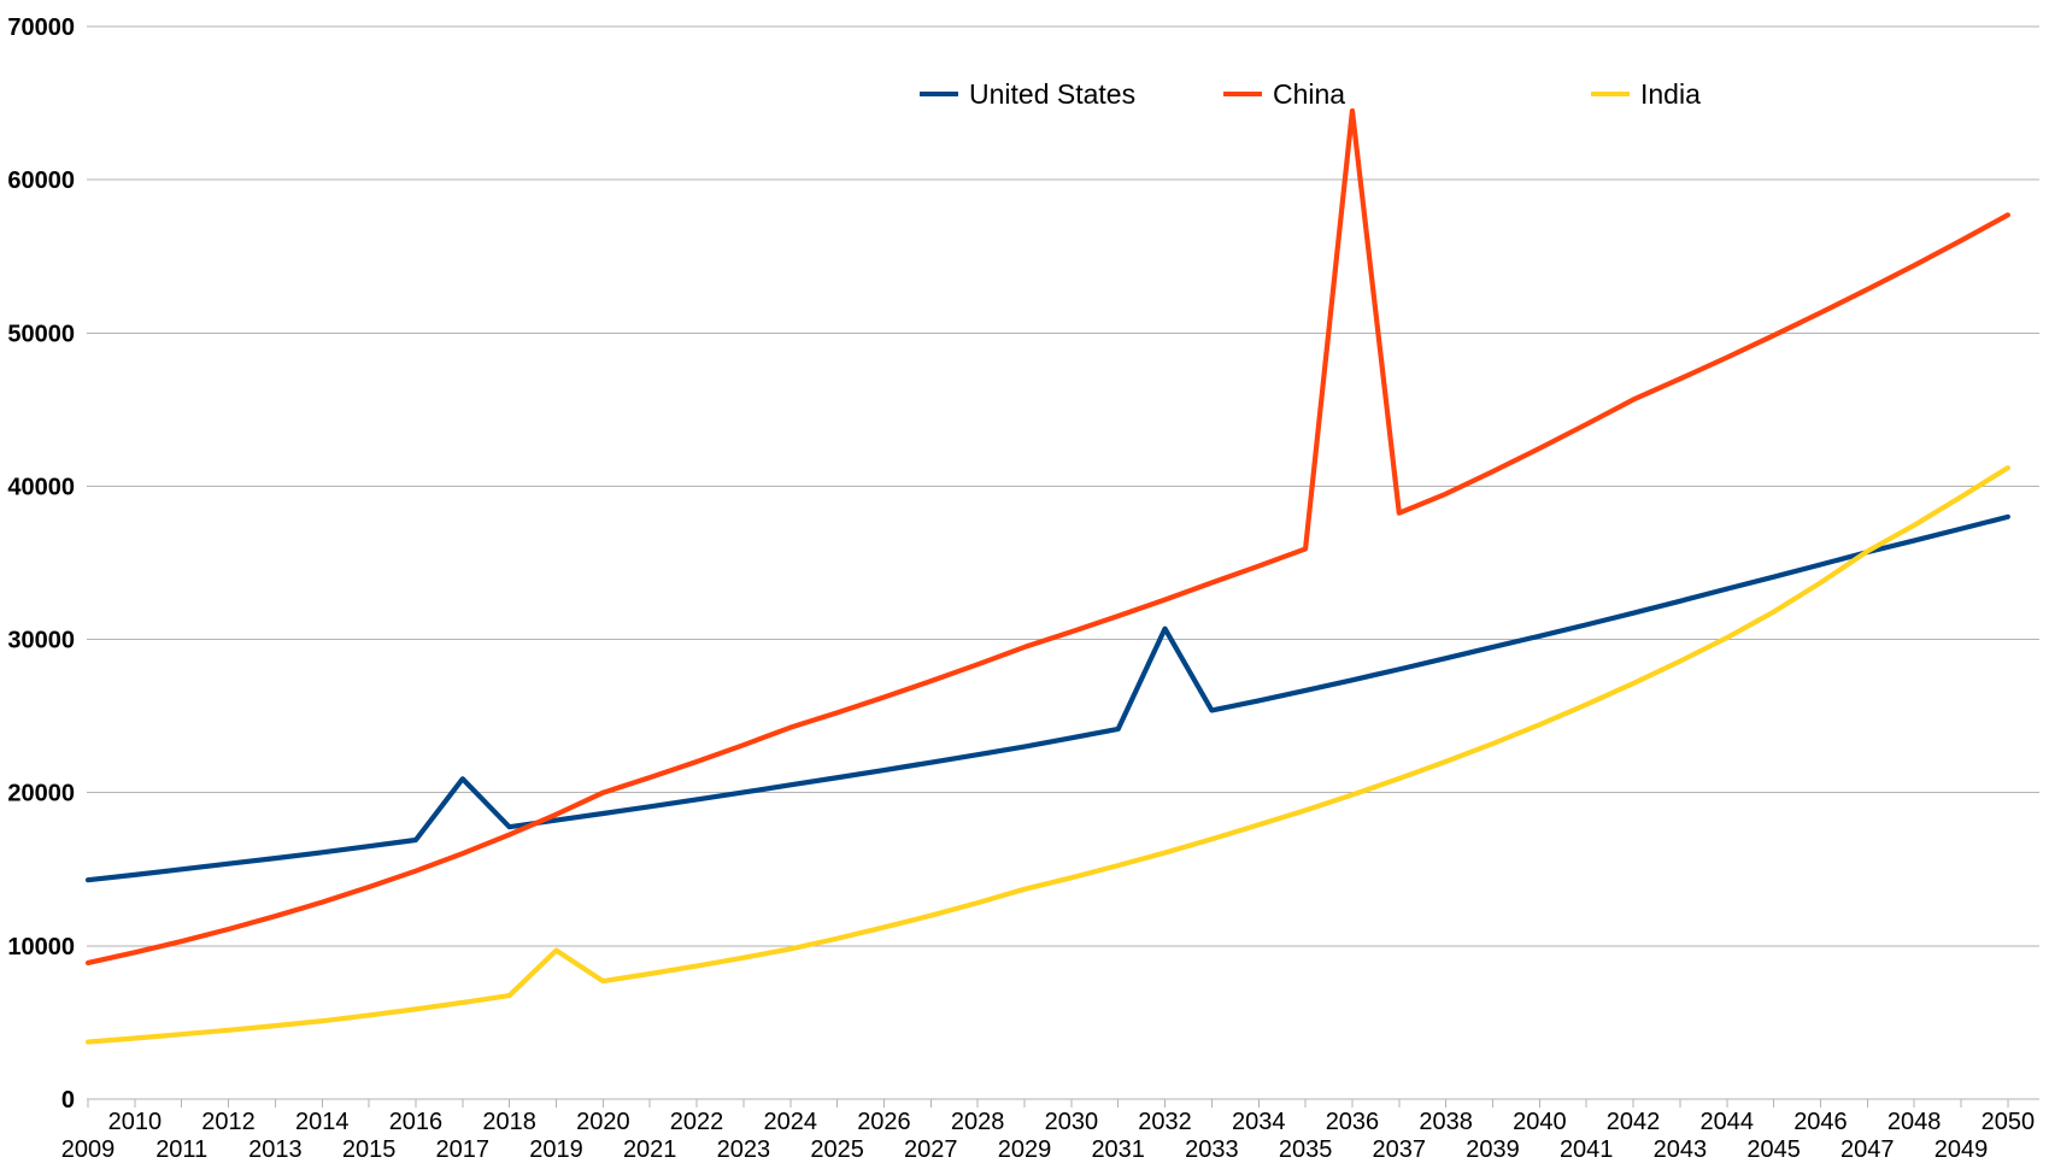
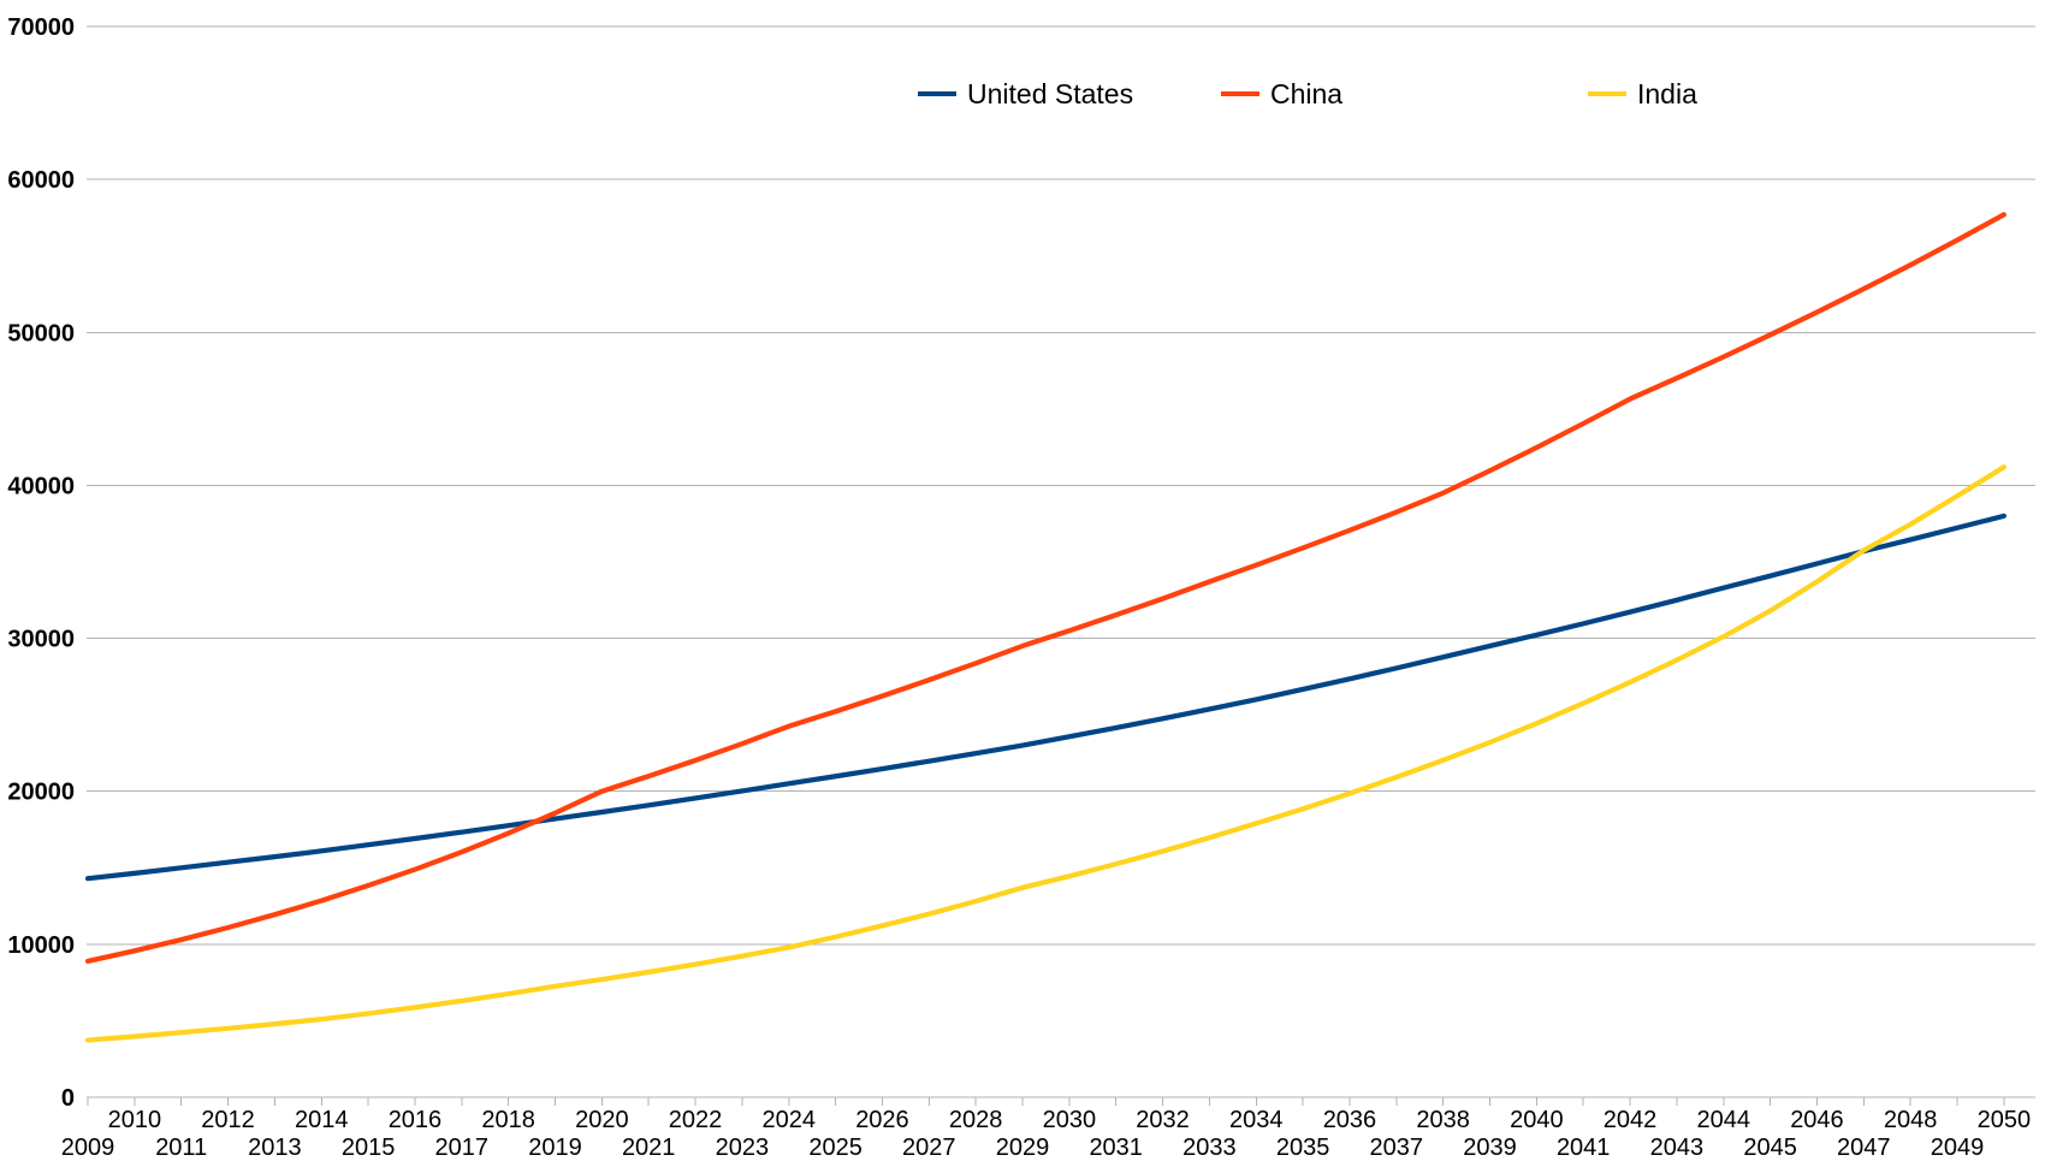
United States/2017: 20900 -> 17300
India/2019: 9700 -> 7200
United States/2032: 30700 -> 24800
China/2036: 64500 -> 37100
